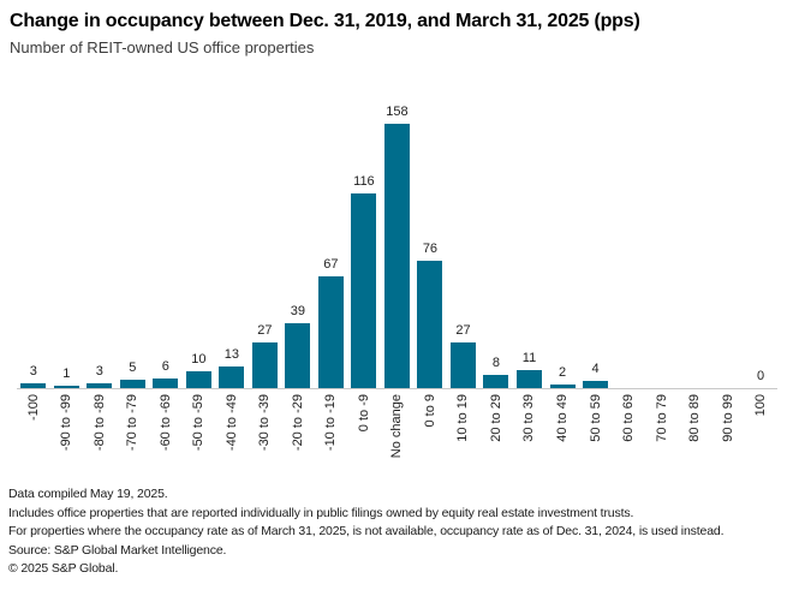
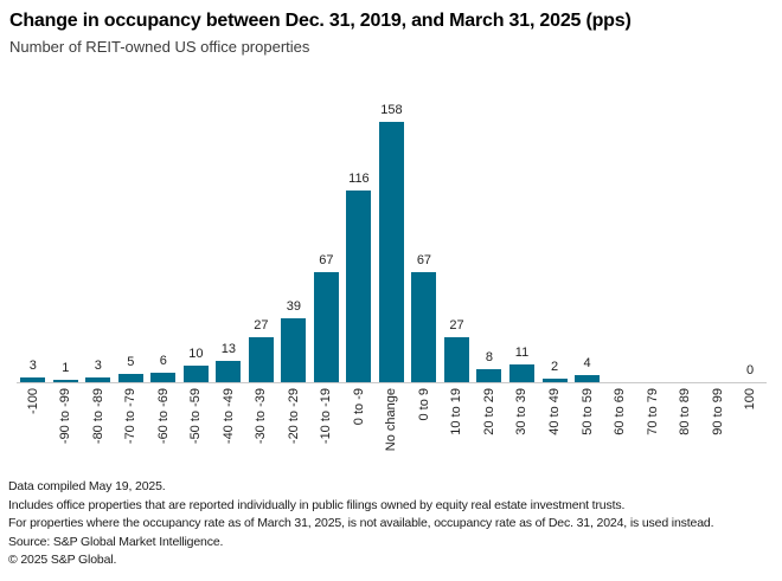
0 to 9: 76 -> 67
